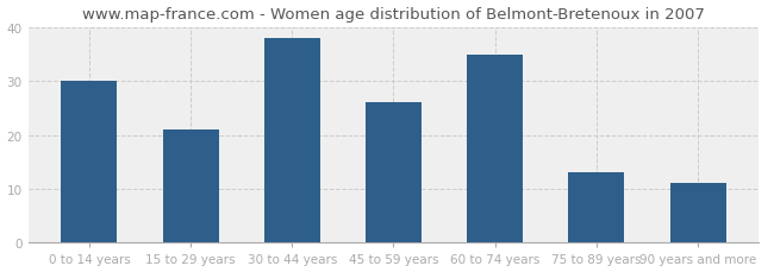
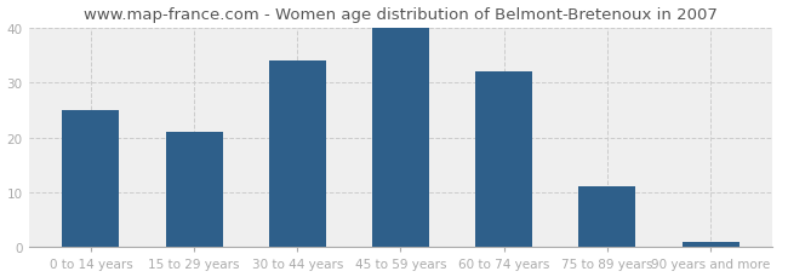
0 to 14 years: 30 -> 25
30 to 44 years: 38 -> 34
45 to 59 years: 26 -> 40
60 to 74 years: 35 -> 32
75 to 89 years: 13 -> 11
90 years and more: 11 -> 1
